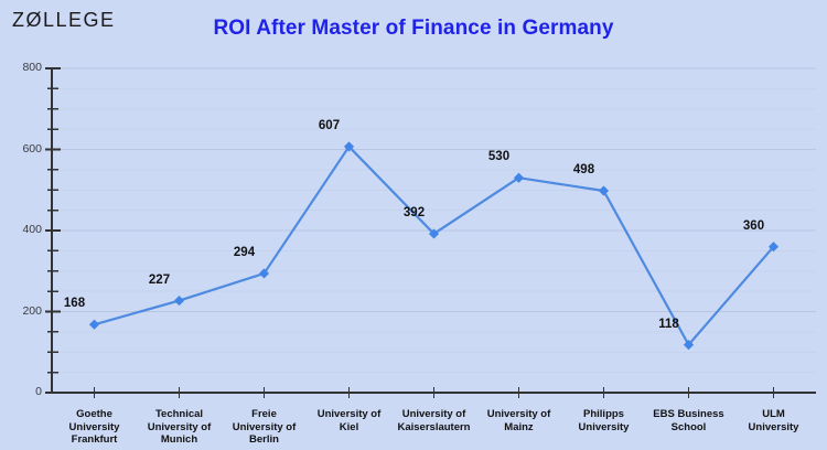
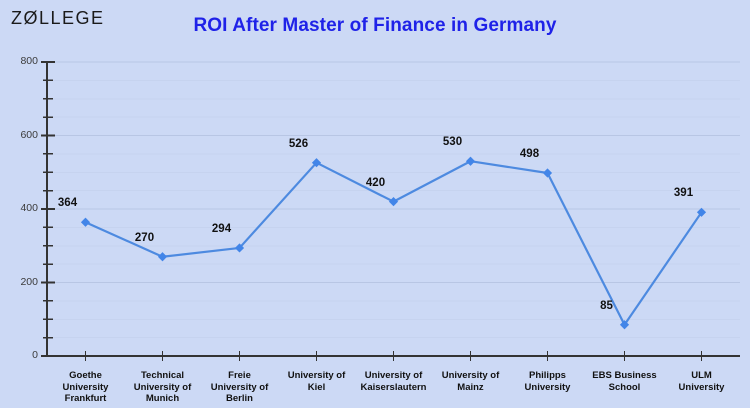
Goethe University Frankfurt: 168 -> 364
Technical University of Munich: 227 -> 270
University of Kiel: 607 -> 526
University of Kaiserslautern: 392 -> 420
EBS Business School: 118 -> 85
ULM University: 360 -> 391
